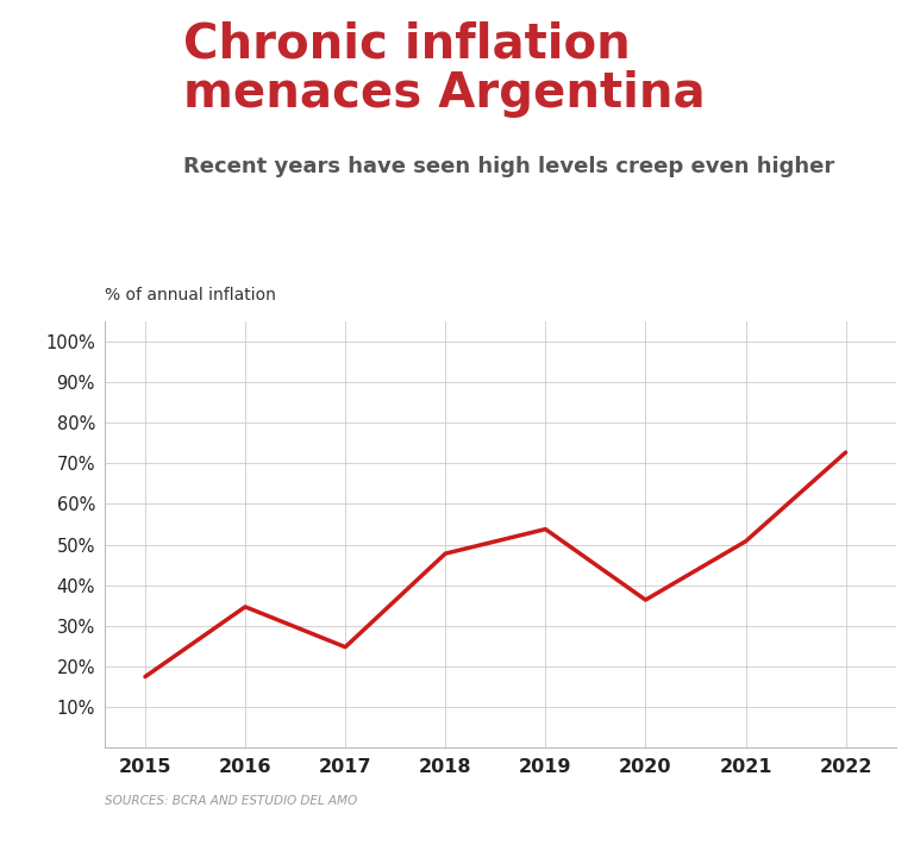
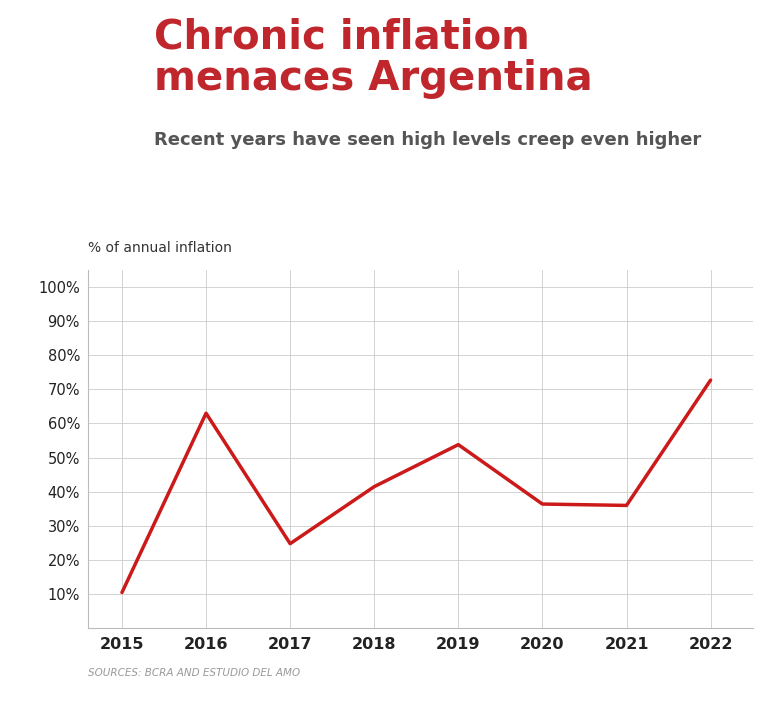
2015: 17.5% -> 10.5%
2016: 34.7% -> 63.0%
2018: 47.8% -> 41.5%
2021: 50.8% -> 36.0%
